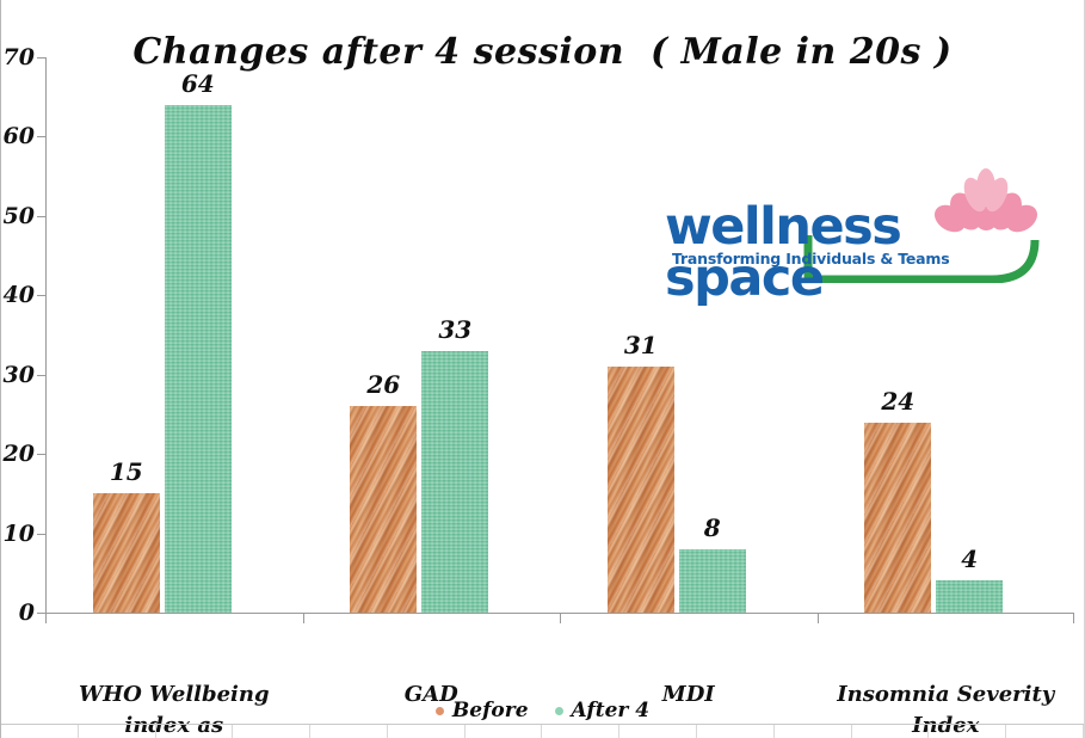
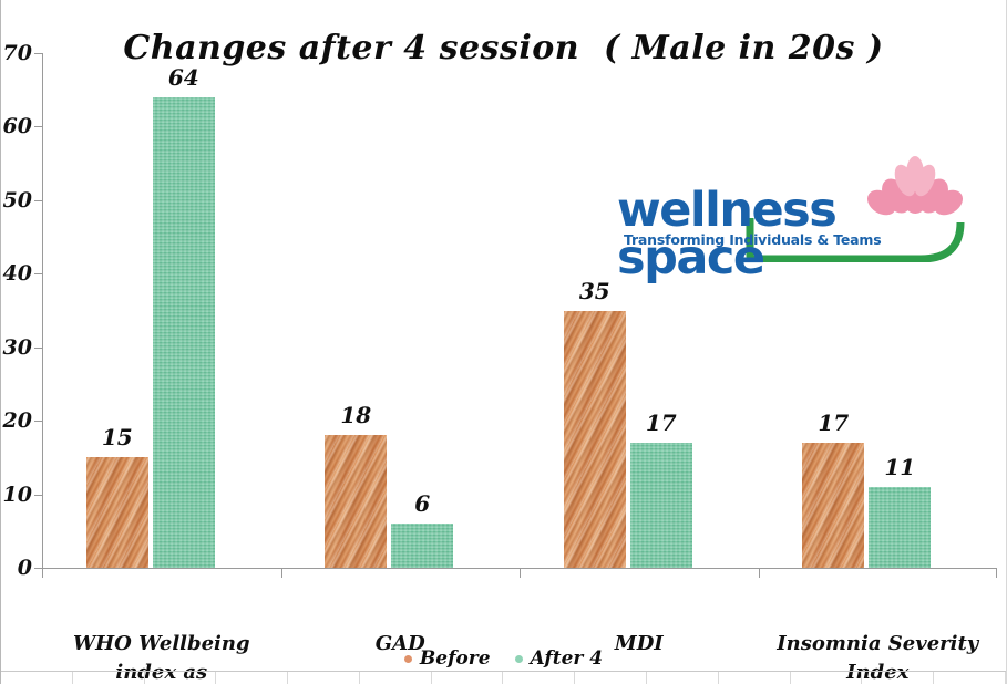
Before/GAD: 26 -> 18
After 4/GAD: 33 -> 6
Before/MDI: 31 -> 35
After 4/MDI: 8 -> 17
Before/Insomnia Severity Index: 24 -> 17
After 4/Insomnia Severity Index: 4 -> 11
